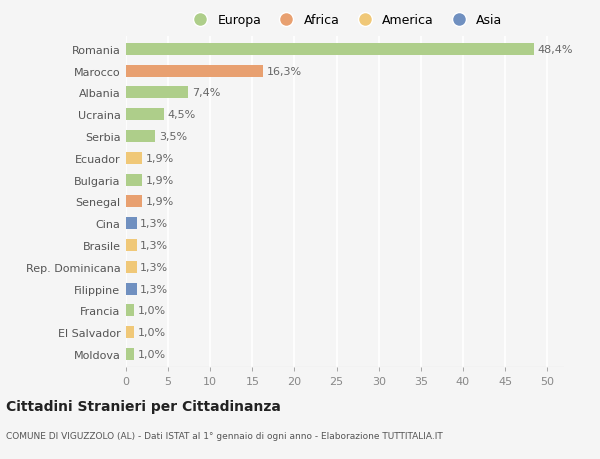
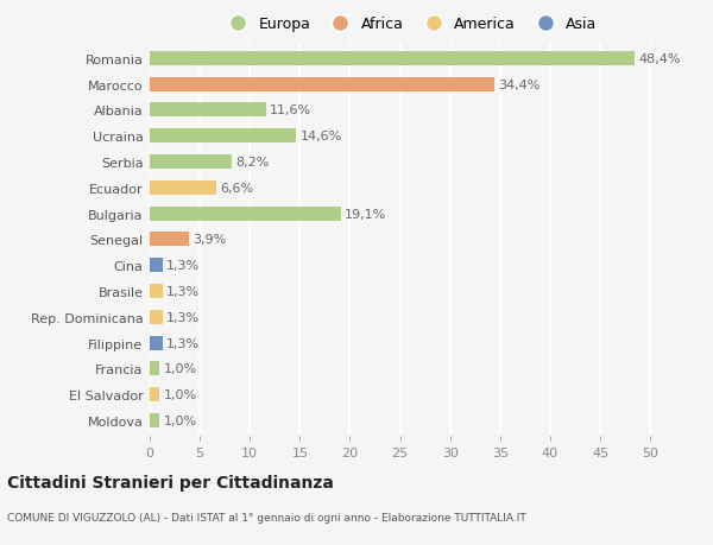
Marocco: 16,3% -> 34,4%
Albania: 7,4% -> 11,6%
Ucraina: 4,5% -> 14,6%
Serbia: 3,5% -> 8,2%
Ecuador: 1,9% -> 6,6%
Bulgaria: 1,9% -> 19,1%
Senegal: 1,9% -> 3,9%
